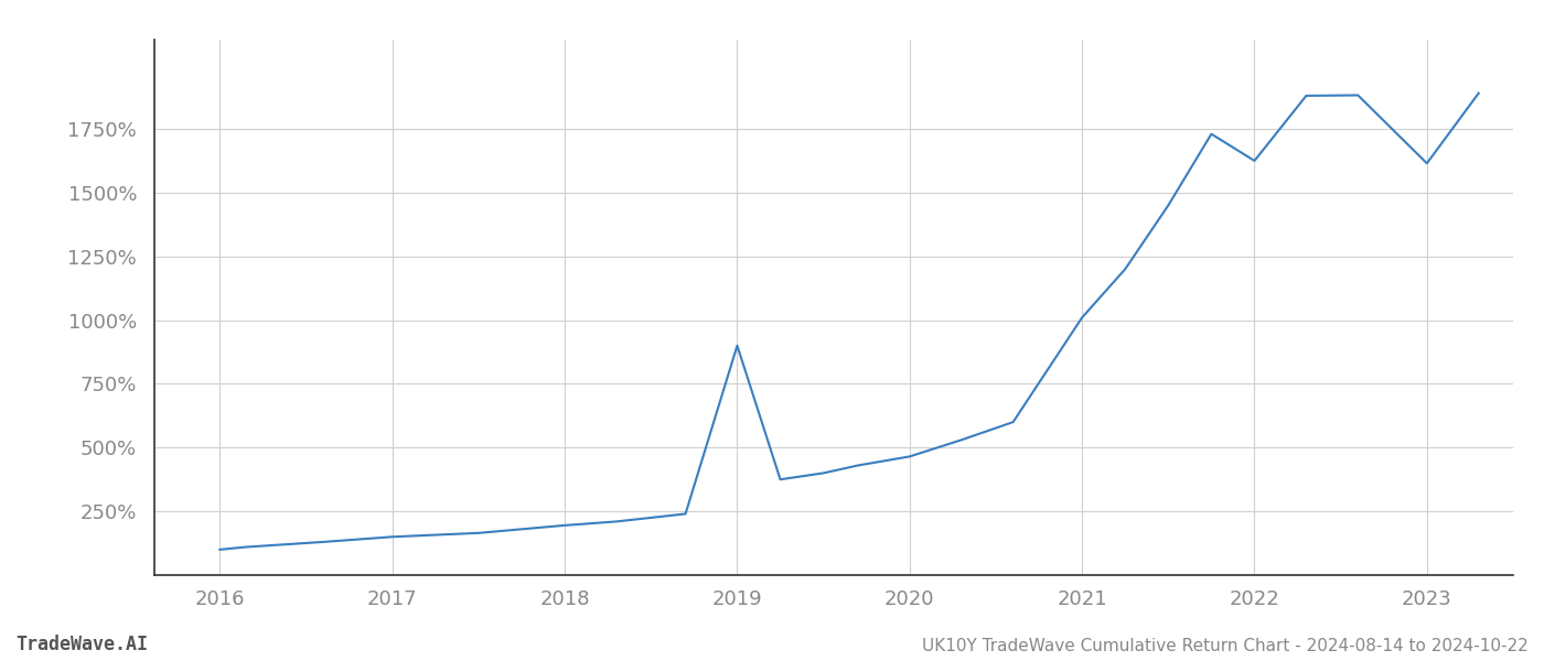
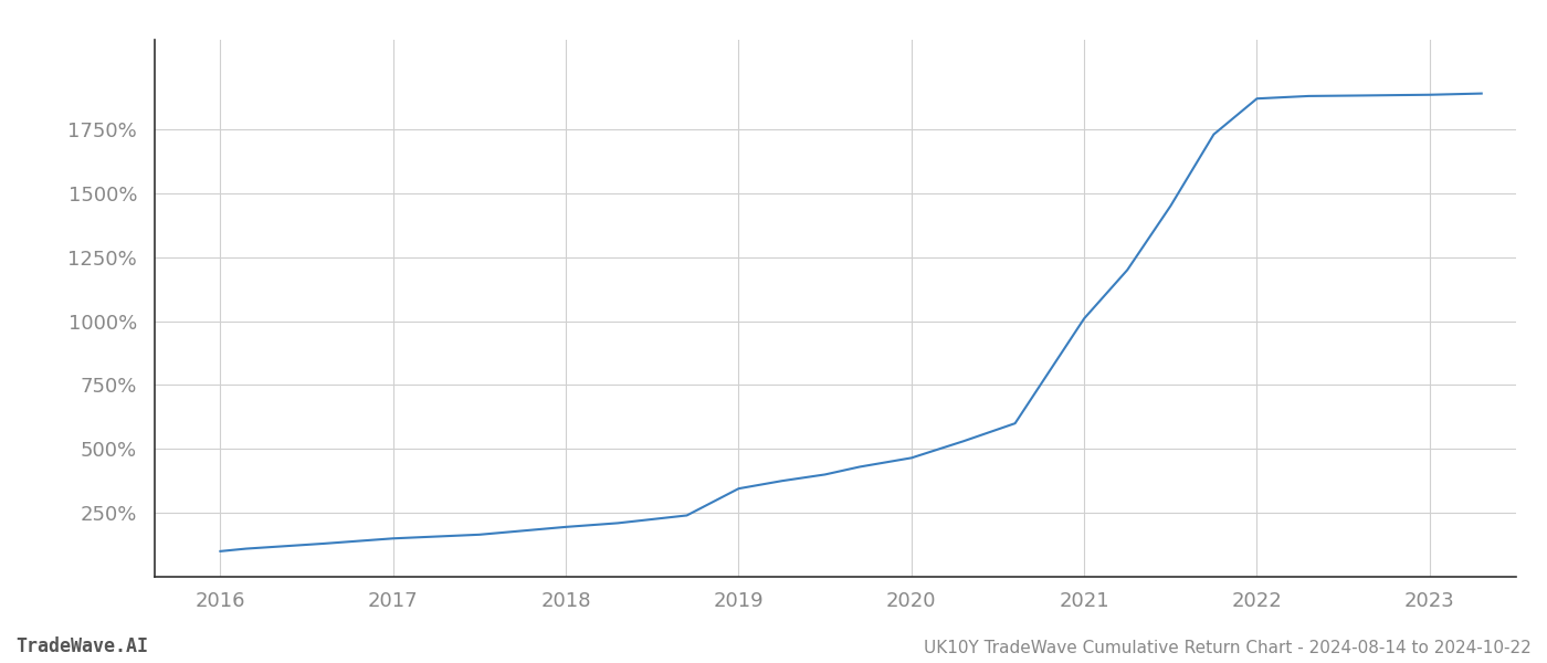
2019: 900% -> 345%
2022: 1625% -> 1870%
2023: 1615% -> 1885%
